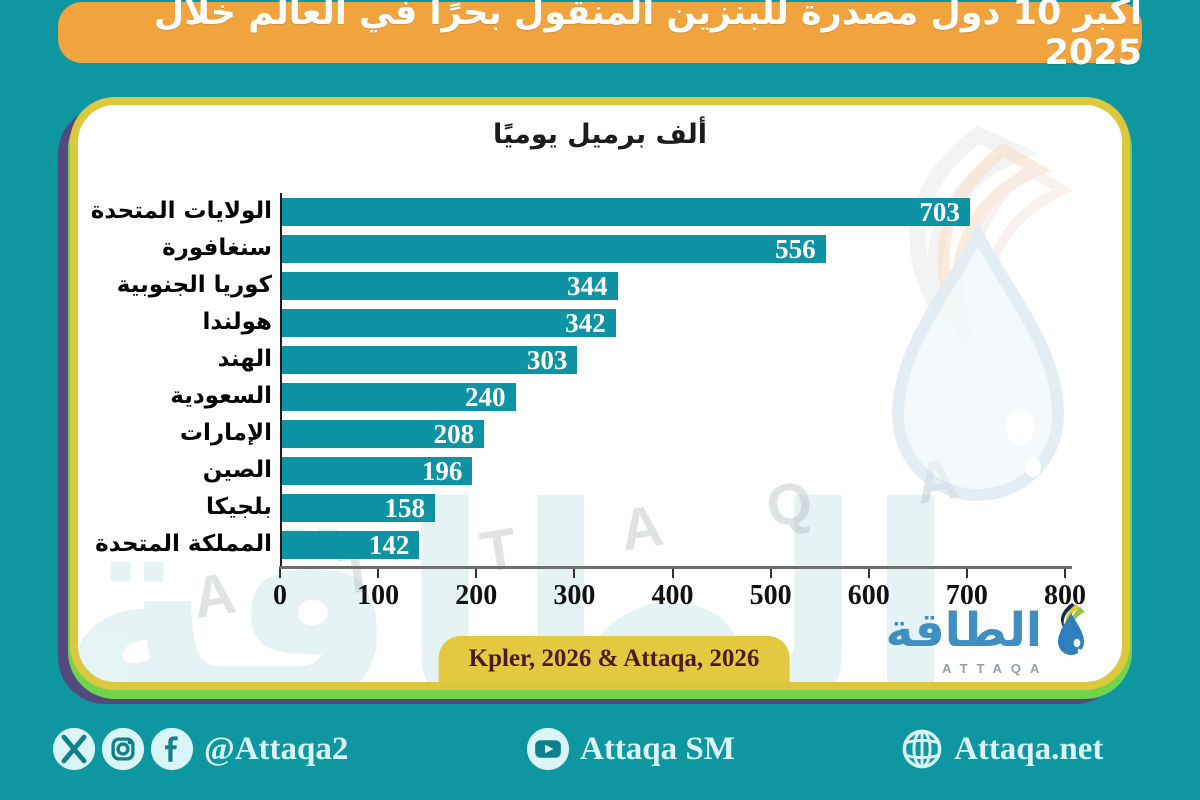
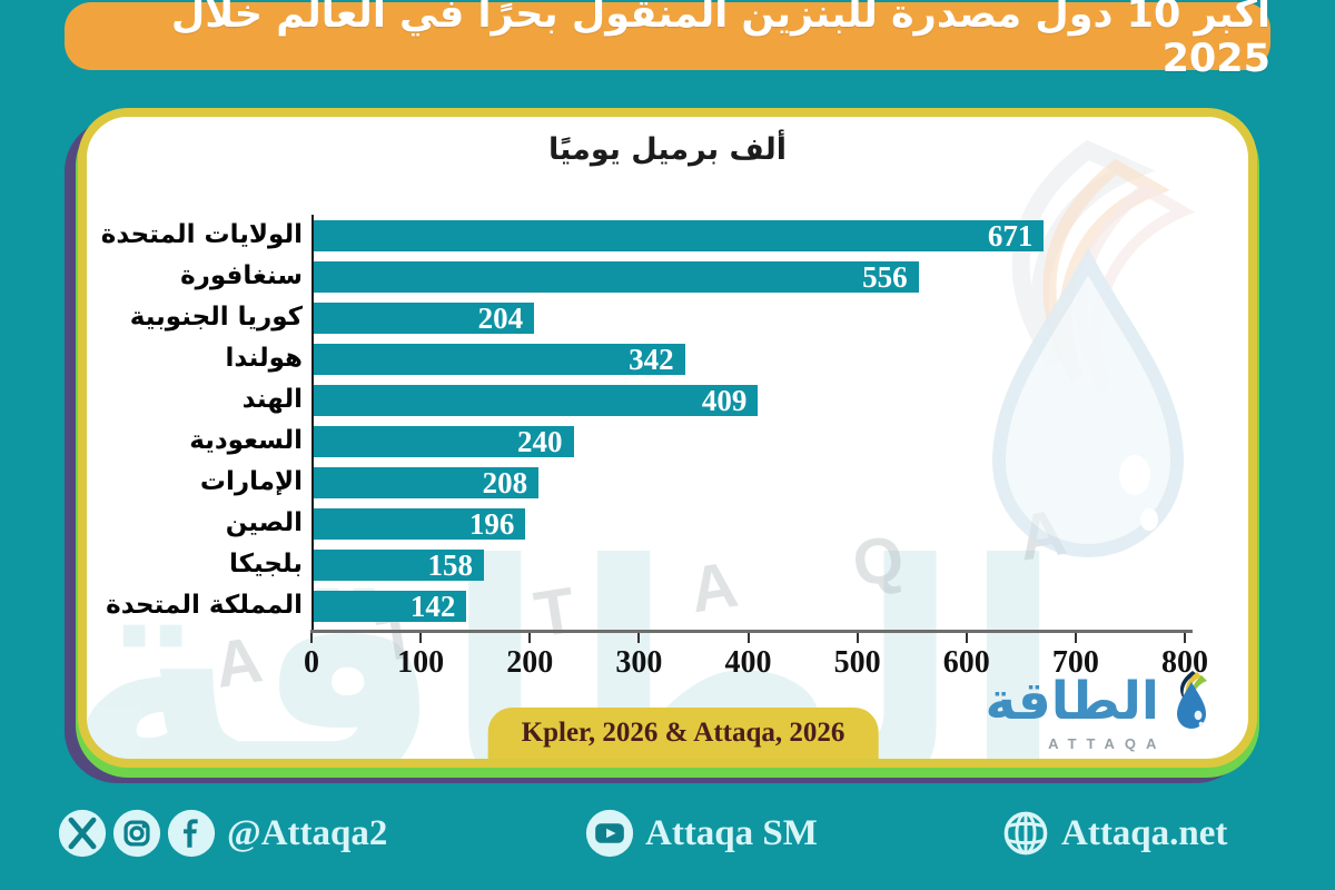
الولايات المتحدة: 703 -> 671
كوريا الجنوبية: 344 -> 204
الهند: 303 -> 409
